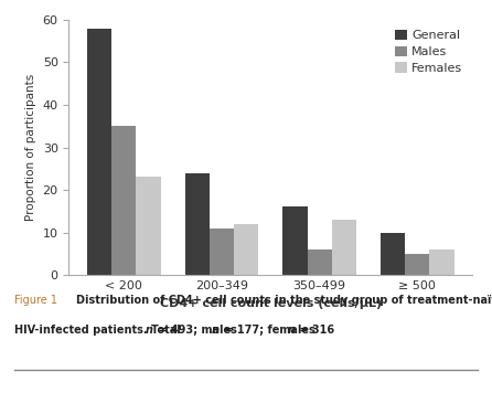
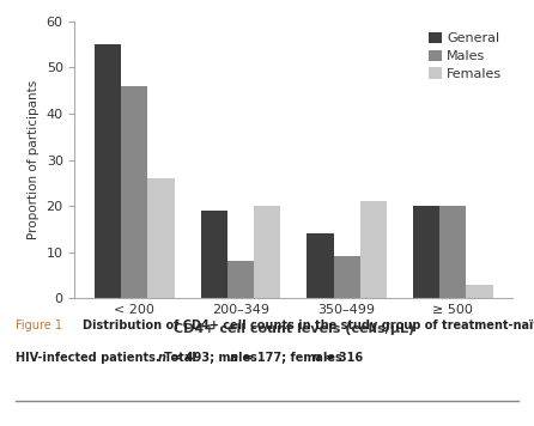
General/< 200: 58 -> 55
Males/< 200: 35 -> 46
Females/< 200: 23 -> 26
General/200–349: 24 -> 19
Males/200–349: 11 -> 8
Females/200–349: 12 -> 20
General/350–499: 16 -> 14
Males/350–499: 6 -> 9
Females/350–499: 13 -> 21
General/≥ 500: 10 -> 20
Males/≥ 500: 5 -> 20
Females/≥ 500: 6 -> 3
